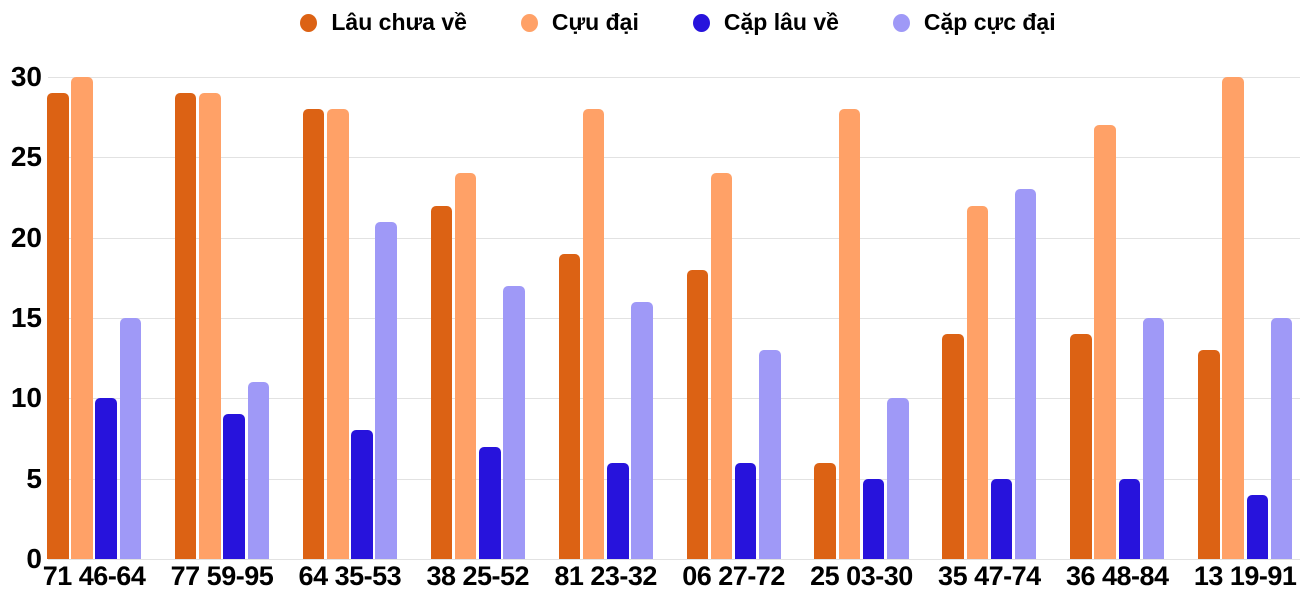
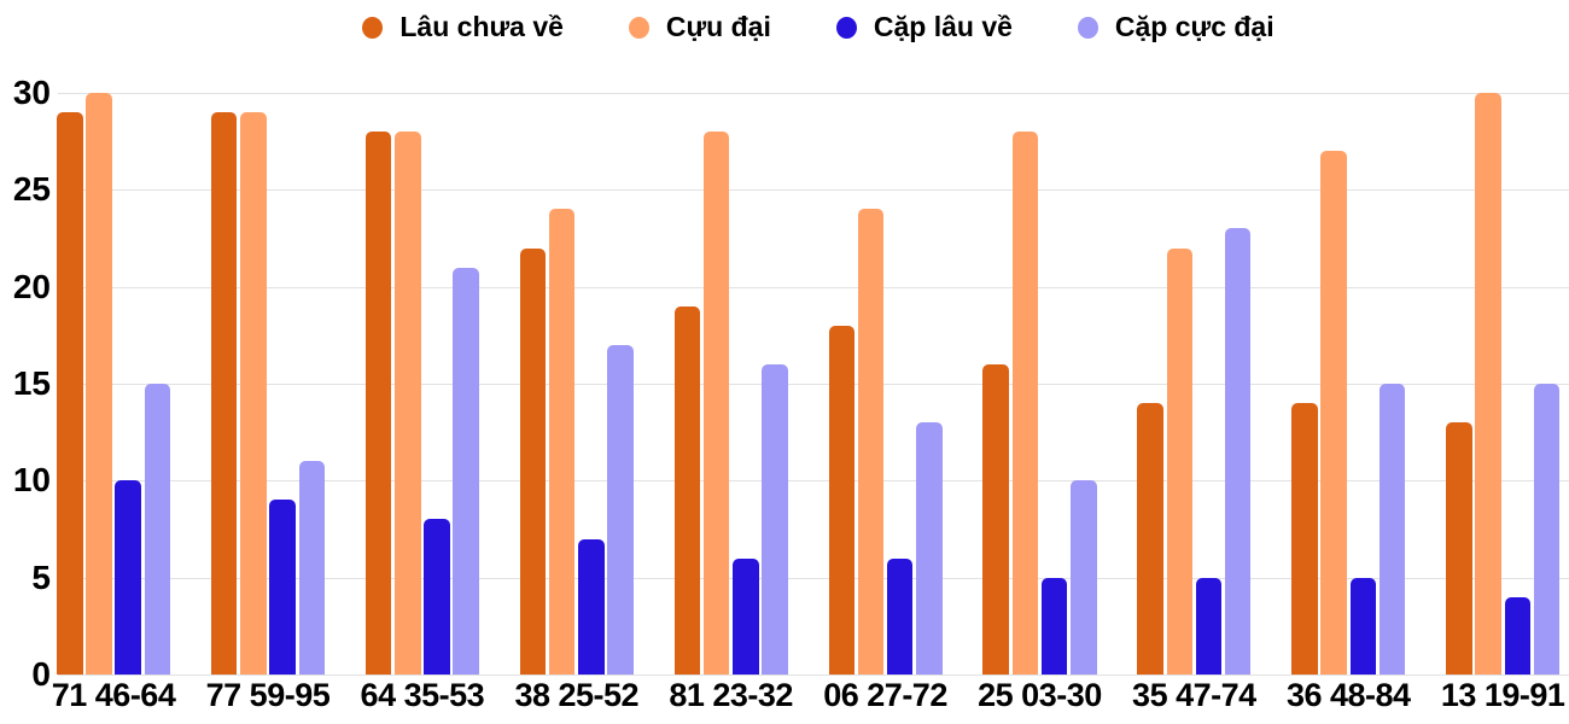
Lâu chưa về/25 03-30: 6 -> 16
